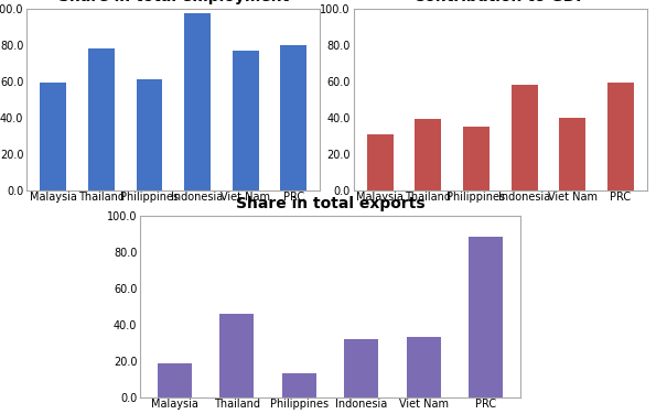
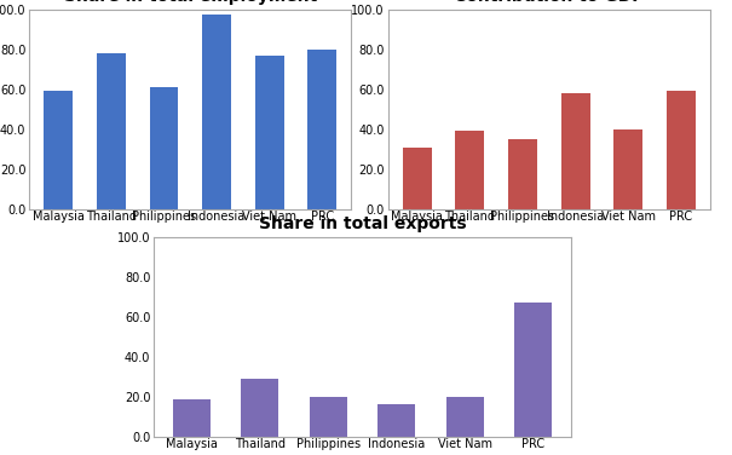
Share in total exports/Thailand: 46 -> 29
Share in total exports/Philippines: 13 -> 20
Share in total exports/Indonesia: 32 -> 16
Share in total exports/Viet Nam: 33 -> 20
Share in total exports/PRC: 88 -> 67
